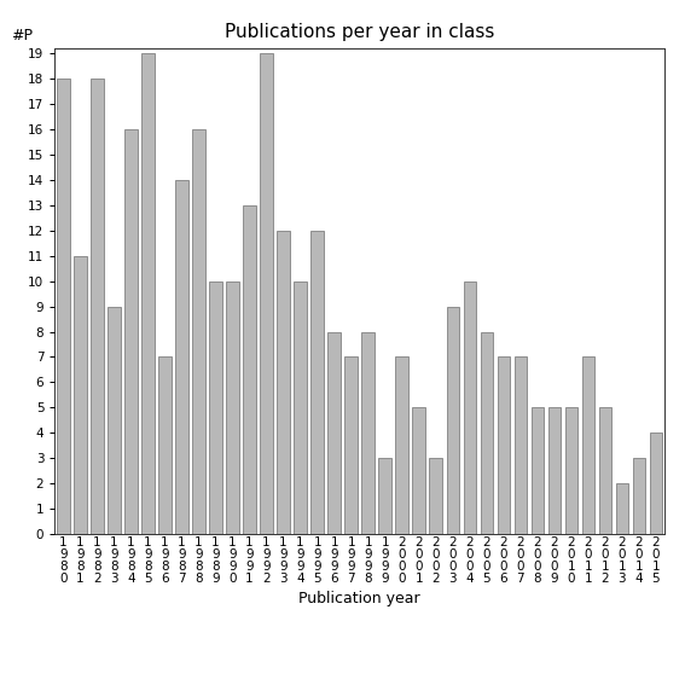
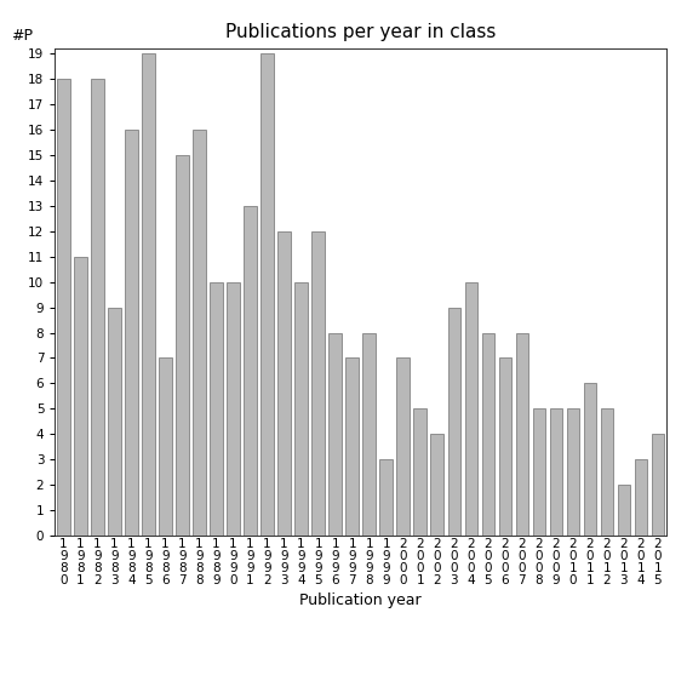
1 9 8 7: 14 -> 15
2 0 0 2: 3 -> 4
2 0 0 7: 7 -> 8
2 0 1 1: 7 -> 6
